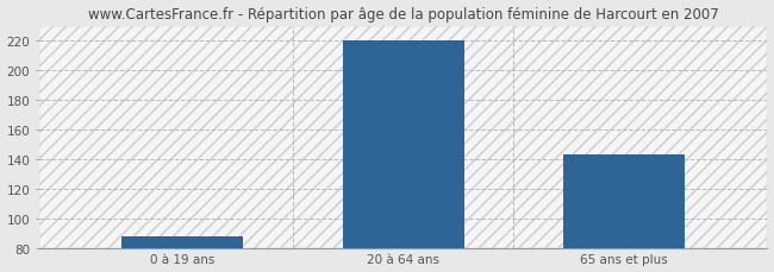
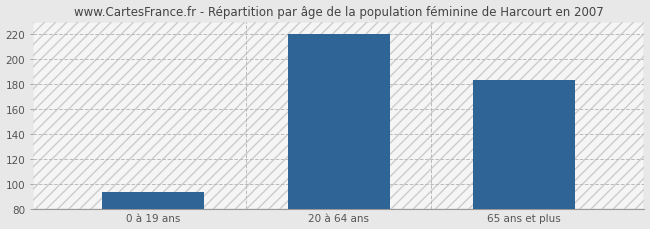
0 à 19 ans: 88 -> 93
65 ans et plus: 143 -> 183
